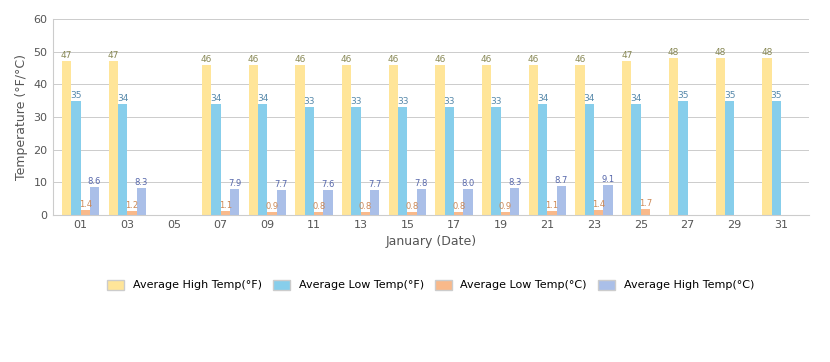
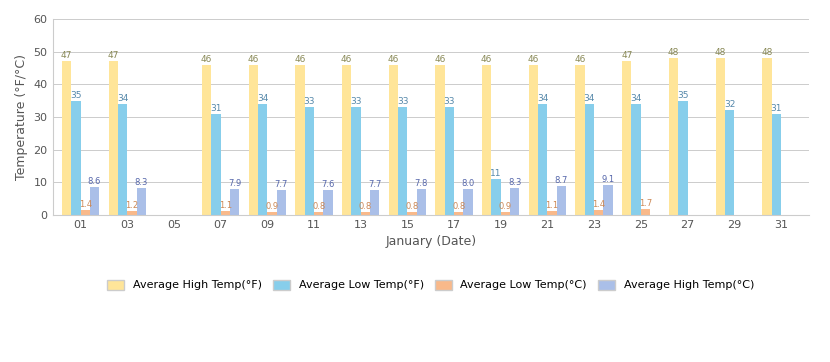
Average Low Temp(°F)/07: 34 -> 31
Average Low Temp(°F)/19: 33 -> 11
Average Low Temp(°F)/29: 35 -> 32
Average Low Temp(°F)/31: 35 -> 31
